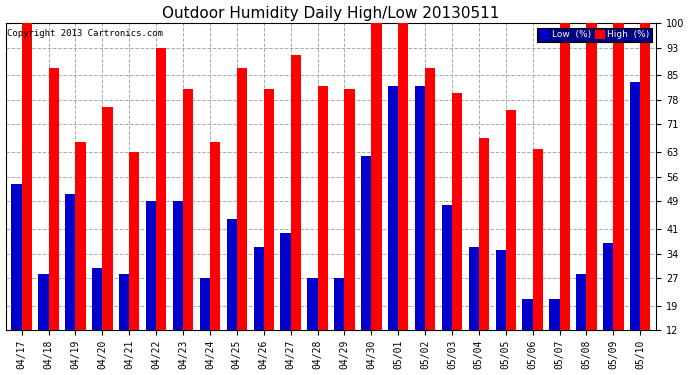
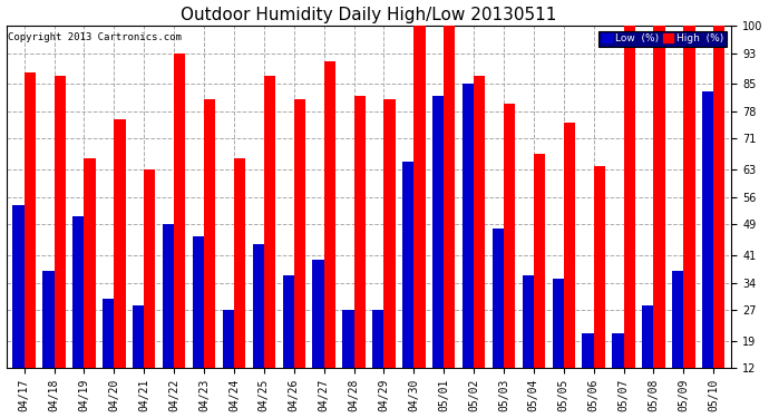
High (%)/04/17: 100 -> 88
Low (%)/04/18: 28 -> 37
Low (%)/04/23: 49 -> 46
Low (%)/04/30: 62 -> 65
Low (%)/05/02: 82 -> 85
